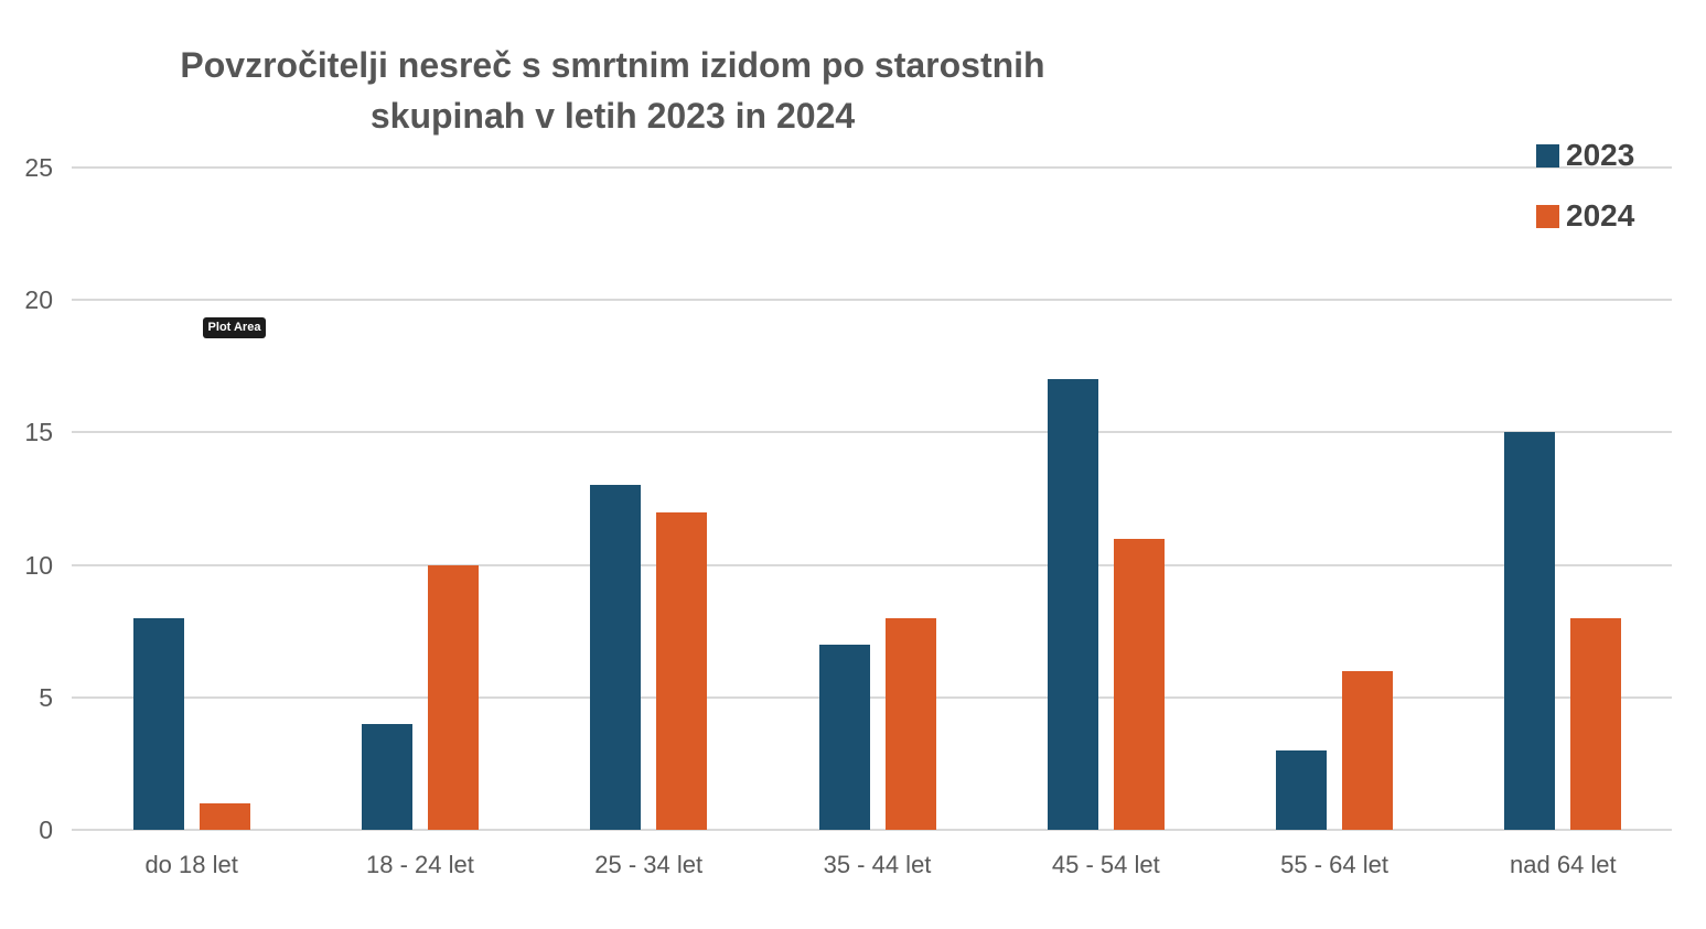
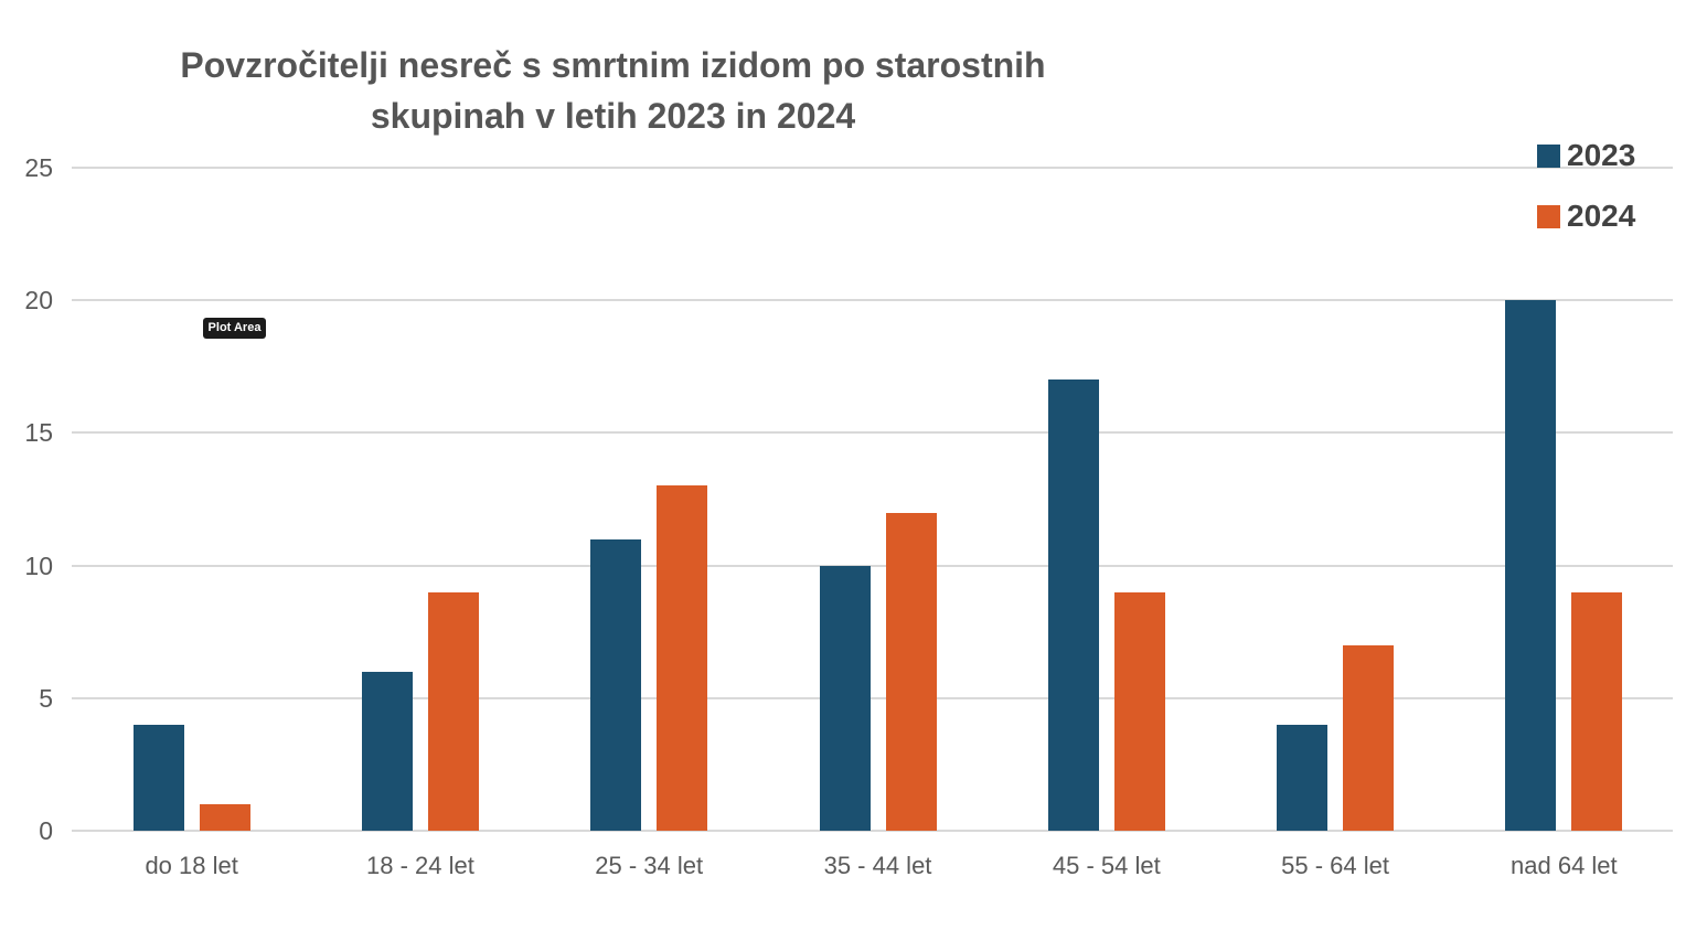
2023/do 18 let: 8 -> 4
2023/18 - 24 let: 4 -> 6
2024/18 - 24 let: 10 -> 9
2023/25 - 34 let: 13 -> 11
2024/25 - 34 let: 12 -> 13
2023/35 - 44 let: 7 -> 10
2024/35 - 44 let: 8 -> 12
2024/45 - 54 let: 11 -> 9
2023/55 - 64 let: 3 -> 4
2024/55 - 64 let: 6 -> 7
2023/nad 64 let: 15 -> 20
2024/nad 64 let: 8 -> 9
